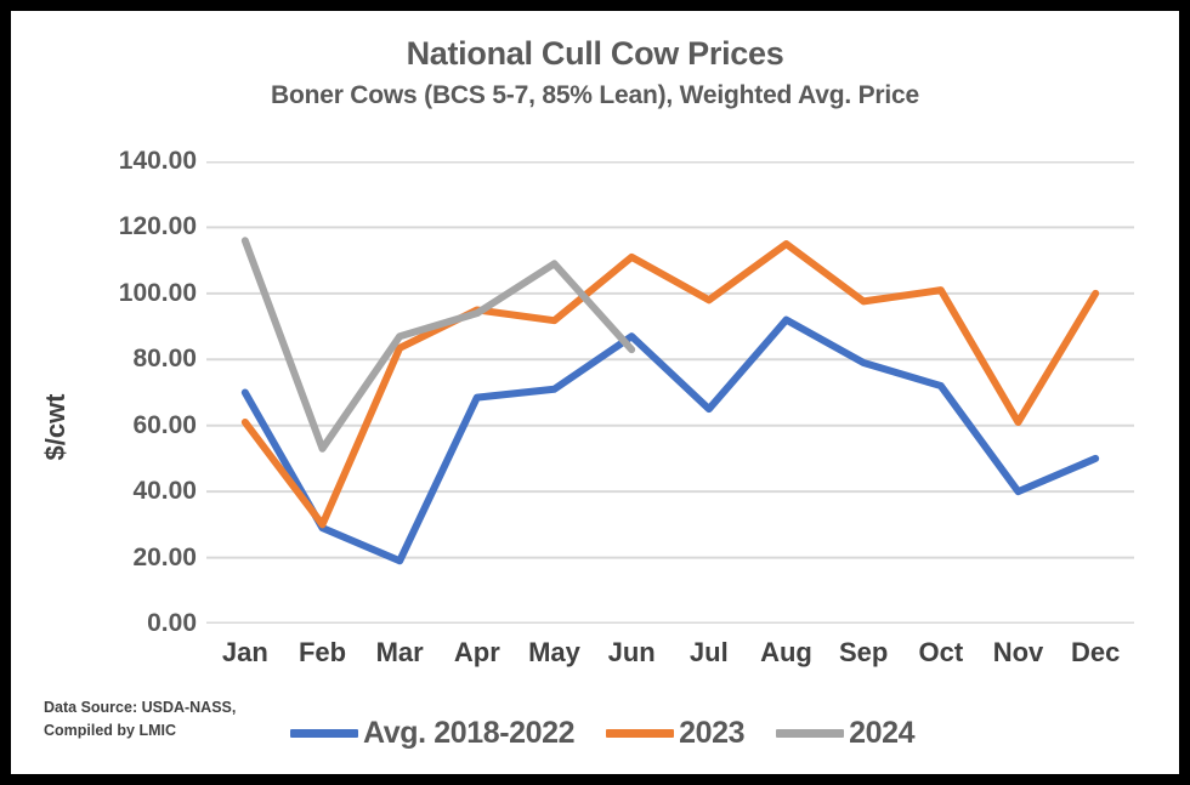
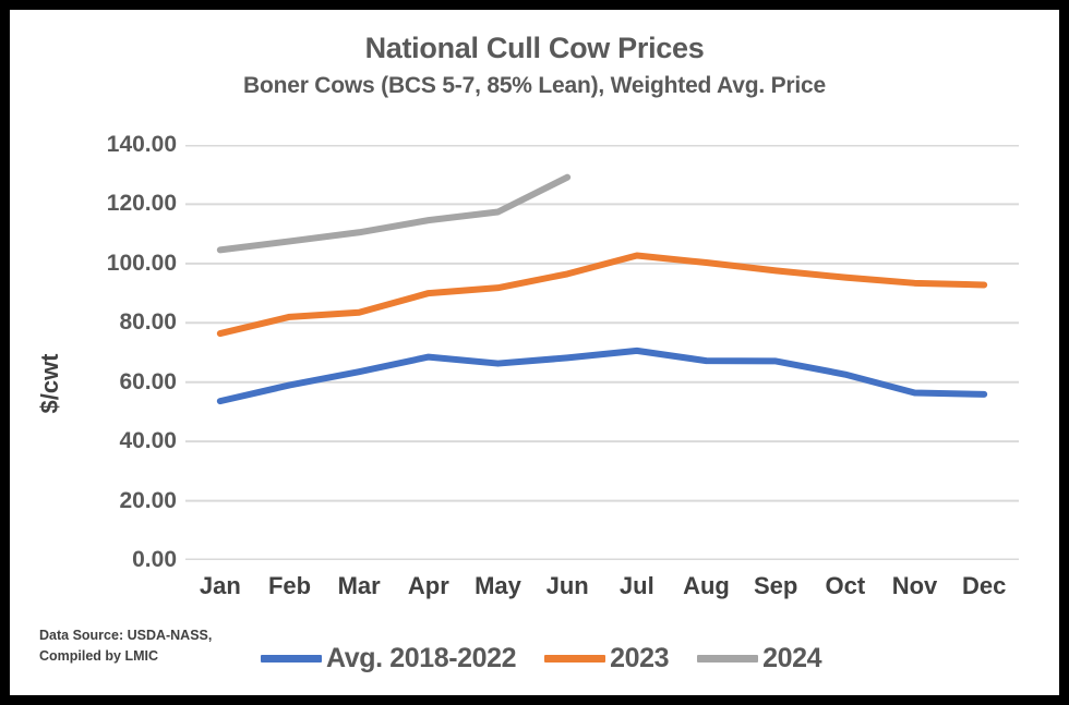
Avg. 2018-2022/Jan: 70 -> 54
2023/Jan: 61 -> 76
2024/Jan: 116 -> 105
Avg. 2018-2022/Feb: 29 -> 59
2023/Feb: 30 -> 82
2024/Feb: 53 -> 108
Avg. 2018-2022/Mar: 19 -> 64
2024/Mar: 87 -> 110
2023/Apr: 95 -> 90
2024/Apr: 94 -> 115
Avg. 2018-2022/May: 71 -> 66
2024/May: 109 -> 117
Avg. 2018-2022/Jun: 87 -> 68
2023/Jun: 111 -> 96
2024/Jun: 83 -> 129
Avg. 2018-2022/Jul: 65 -> 71
2023/Jul: 98 -> 103
Avg. 2018-2022/Aug: 92 -> 67
2023/Aug: 115 -> 100
Avg. 2018-2022/Sep: 79 -> 67
Avg. 2018-2022/Oct: 72 -> 63
2023/Oct: 101 -> 95
Avg. 2018-2022/Nov: 40 -> 56
2023/Nov: 61 -> 93
Avg. 2018-2022/Dec: 50 -> 56
2023/Dec: 100 -> 93
